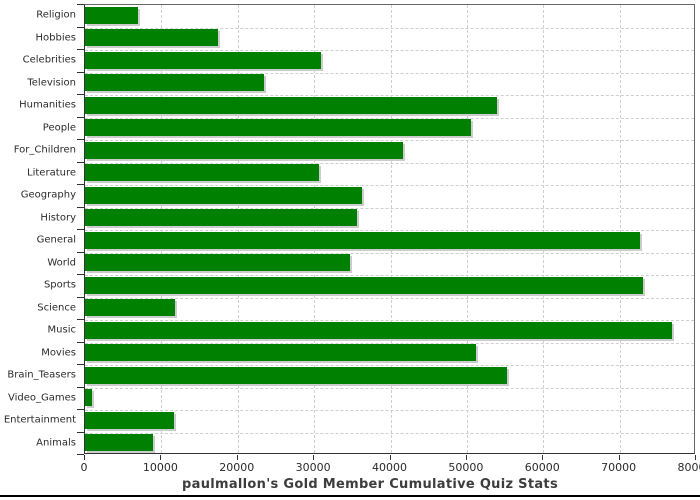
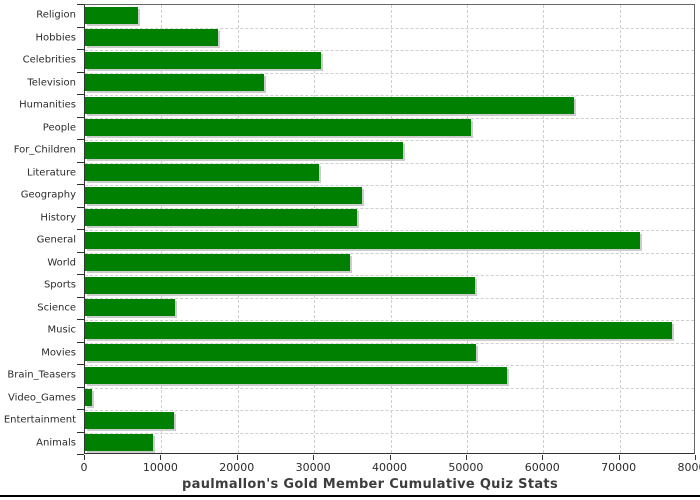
Humanities: 54000 -> 64000
Sports: 73000 -> 51000
